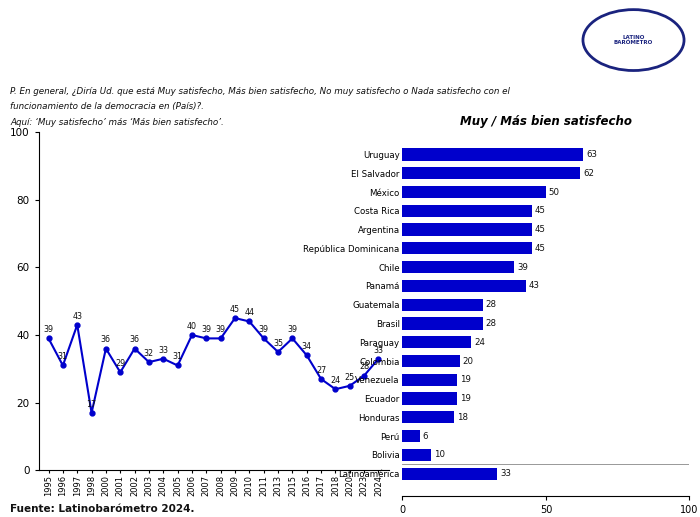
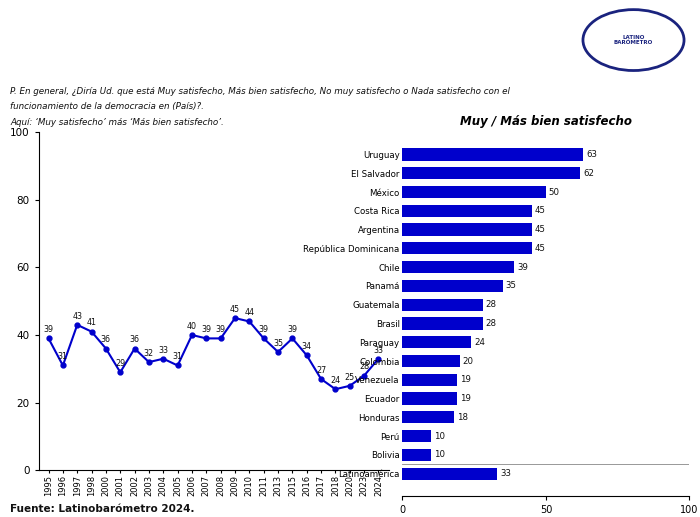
1998: 17 -> 41
Muy / Más bien satisfecho/Panamá: 43 -> 35
Muy / Más bien satisfecho/Perú: 6 -> 10
